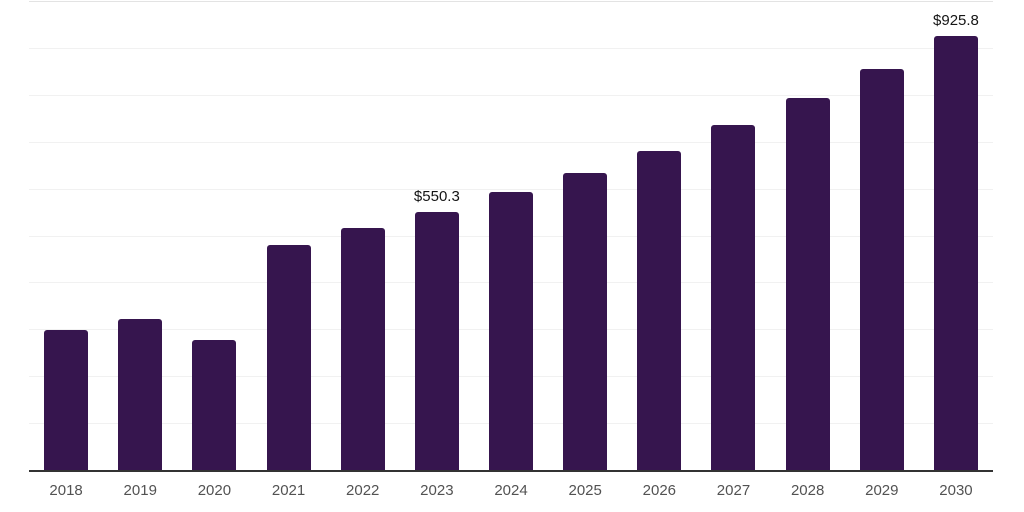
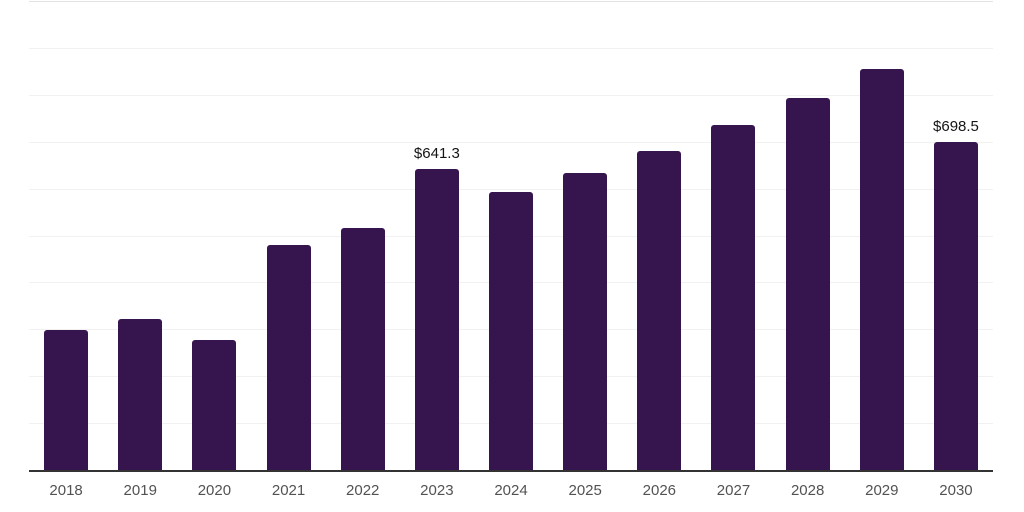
2023: $550.3 -> $641.3
2030: $925.8 -> $698.5
